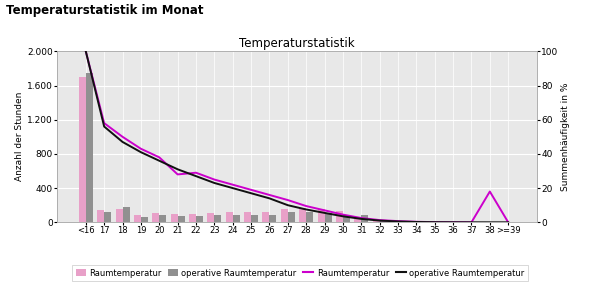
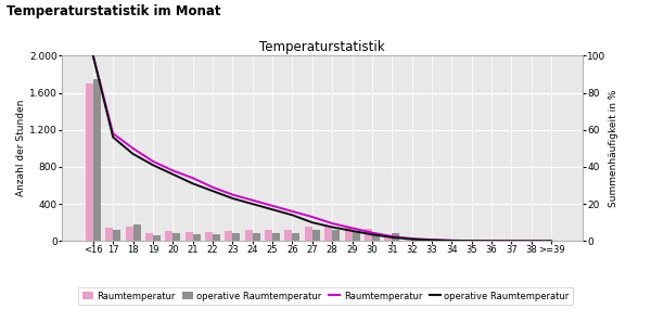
Raumtemperatur/21: 28 -> 34
Raumtemperatur/38: 18 -> 0
